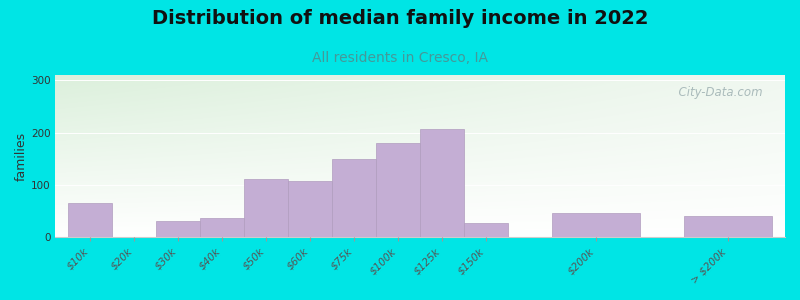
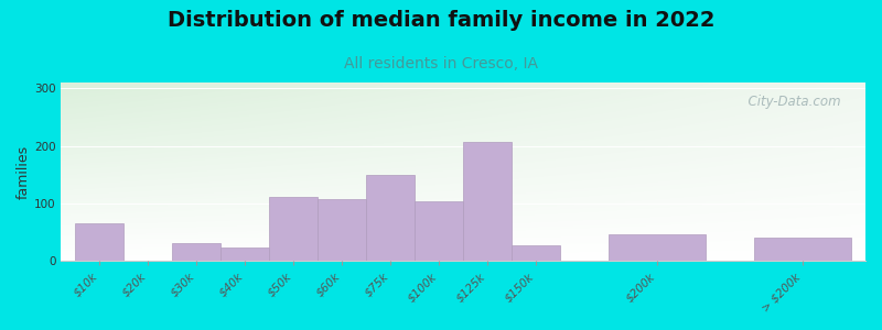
$40k: 37 -> 24
$100k: 180 -> 104
